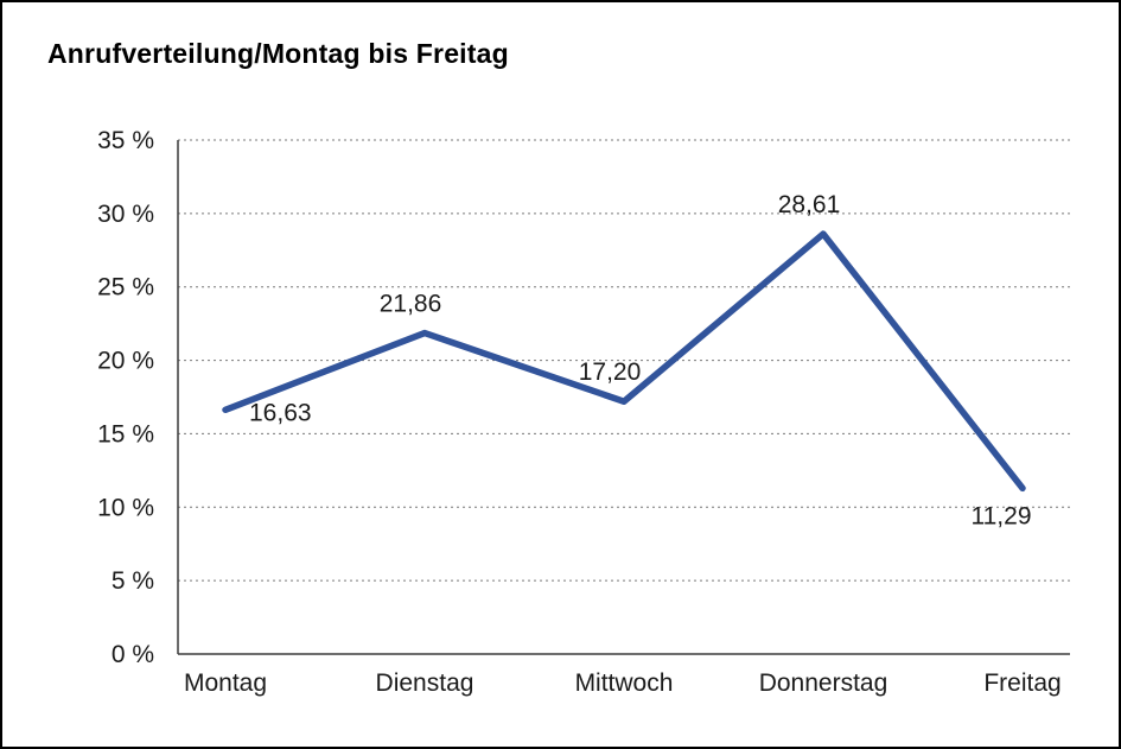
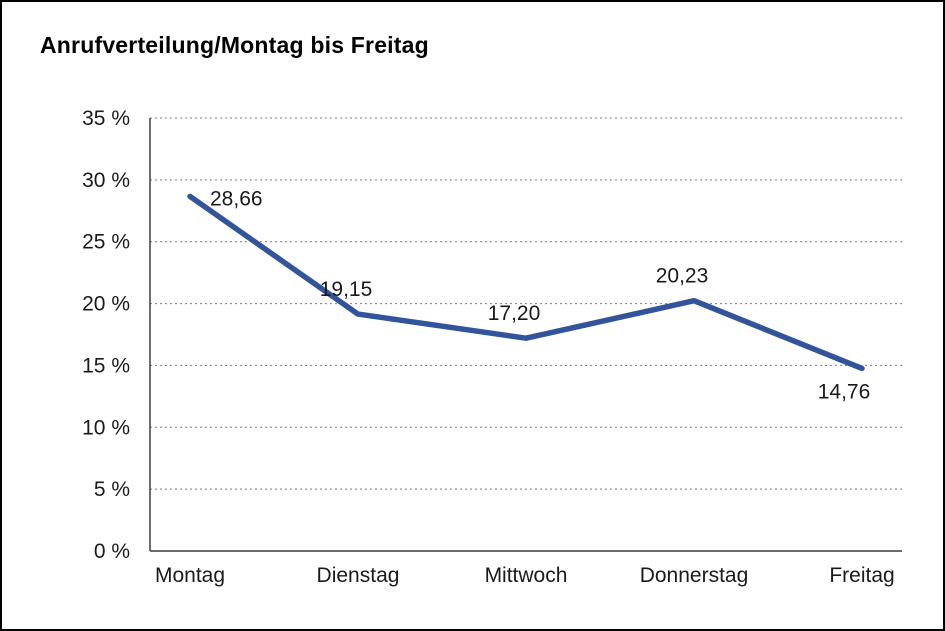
Montag: 16,63 -> 28,66
Dienstag: 21,86 -> 19,15
Donnerstag: 28,61 -> 20,23
Freitag: 11,29 -> 14,76
